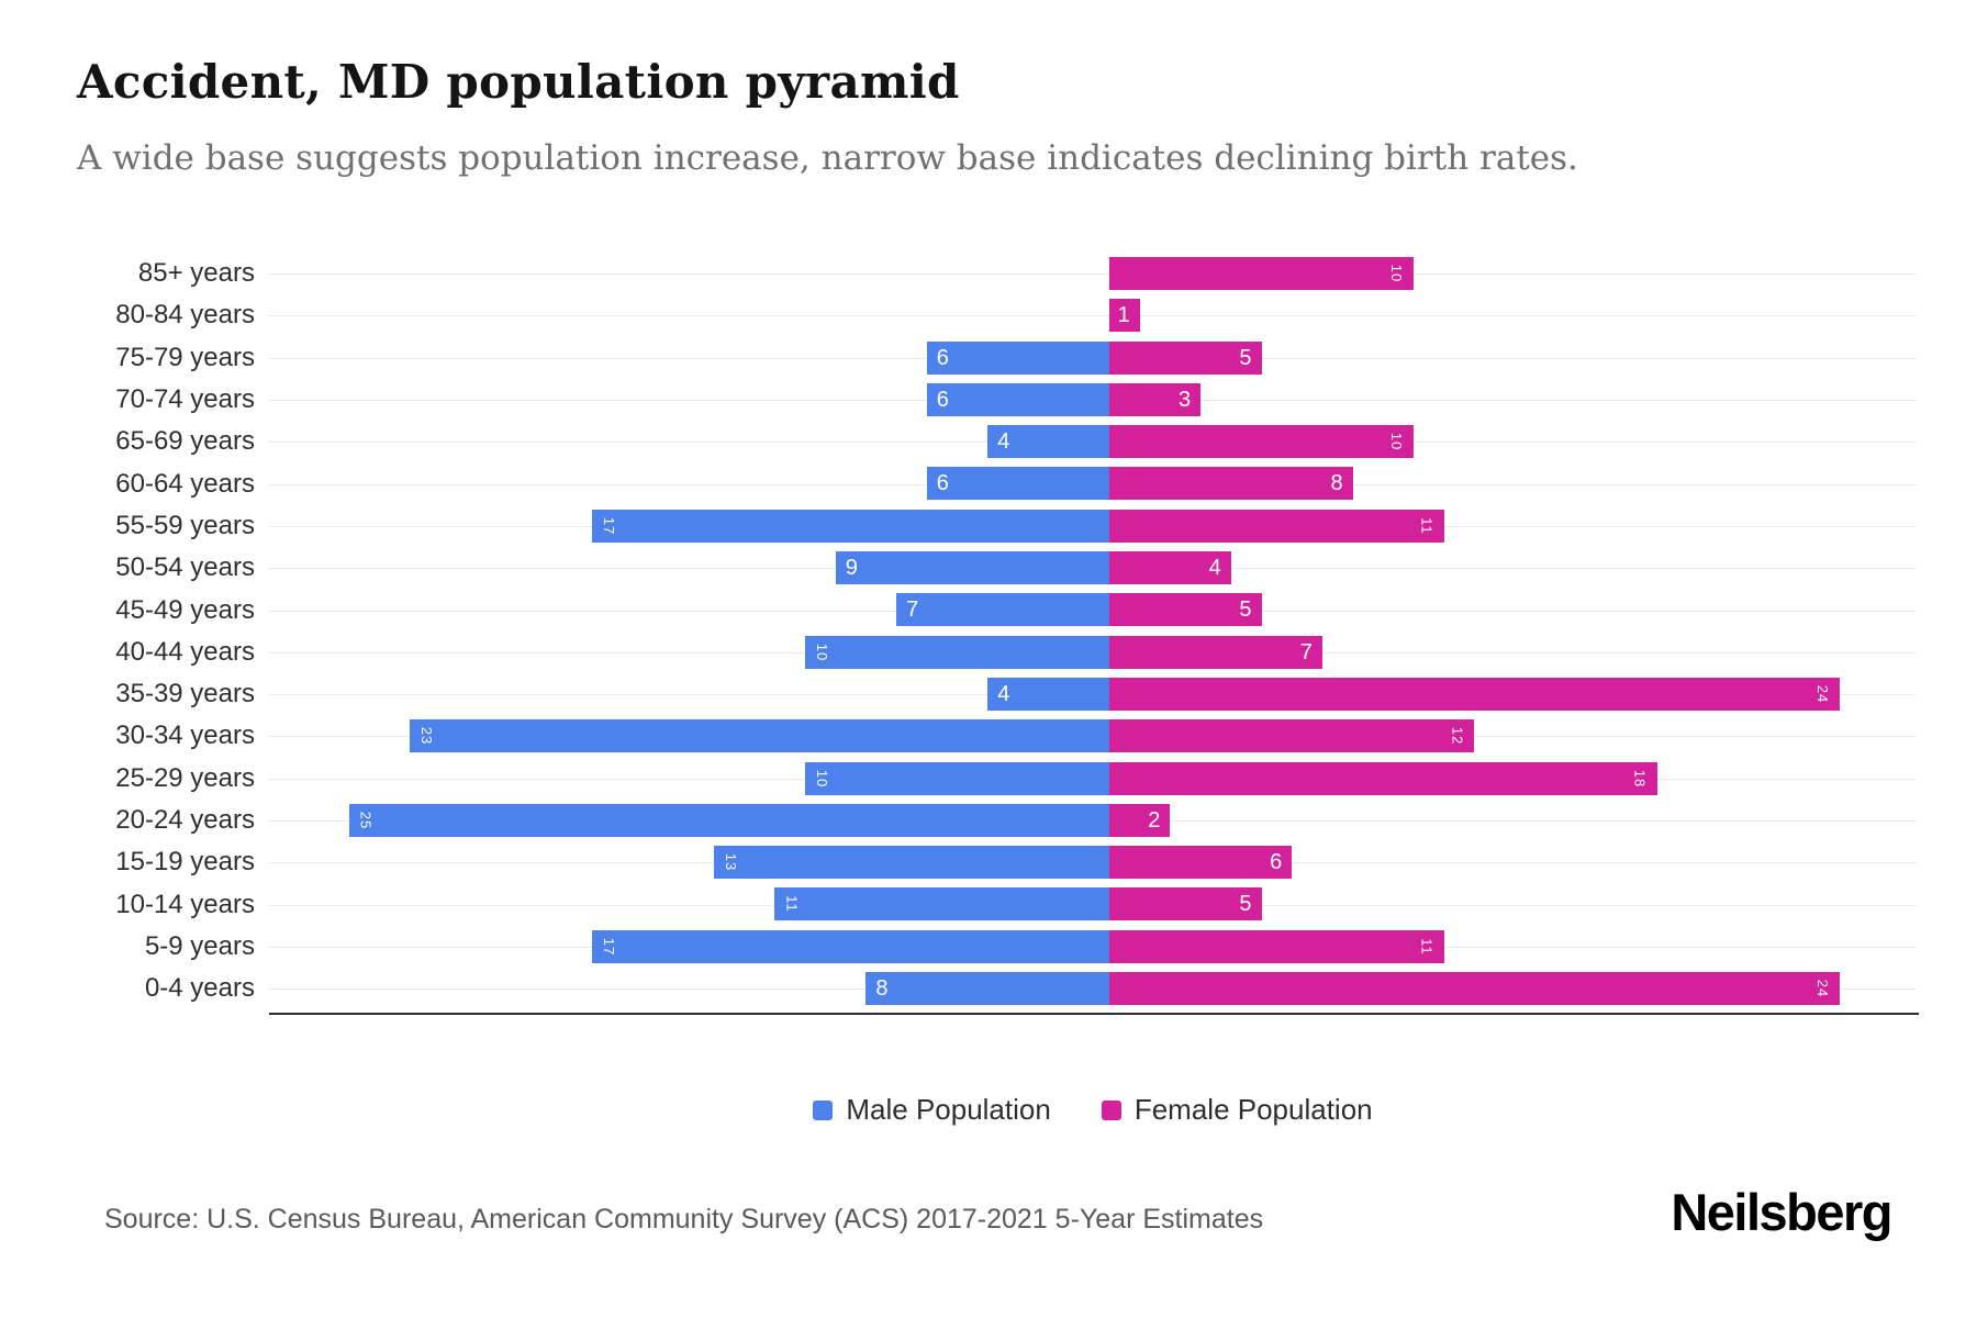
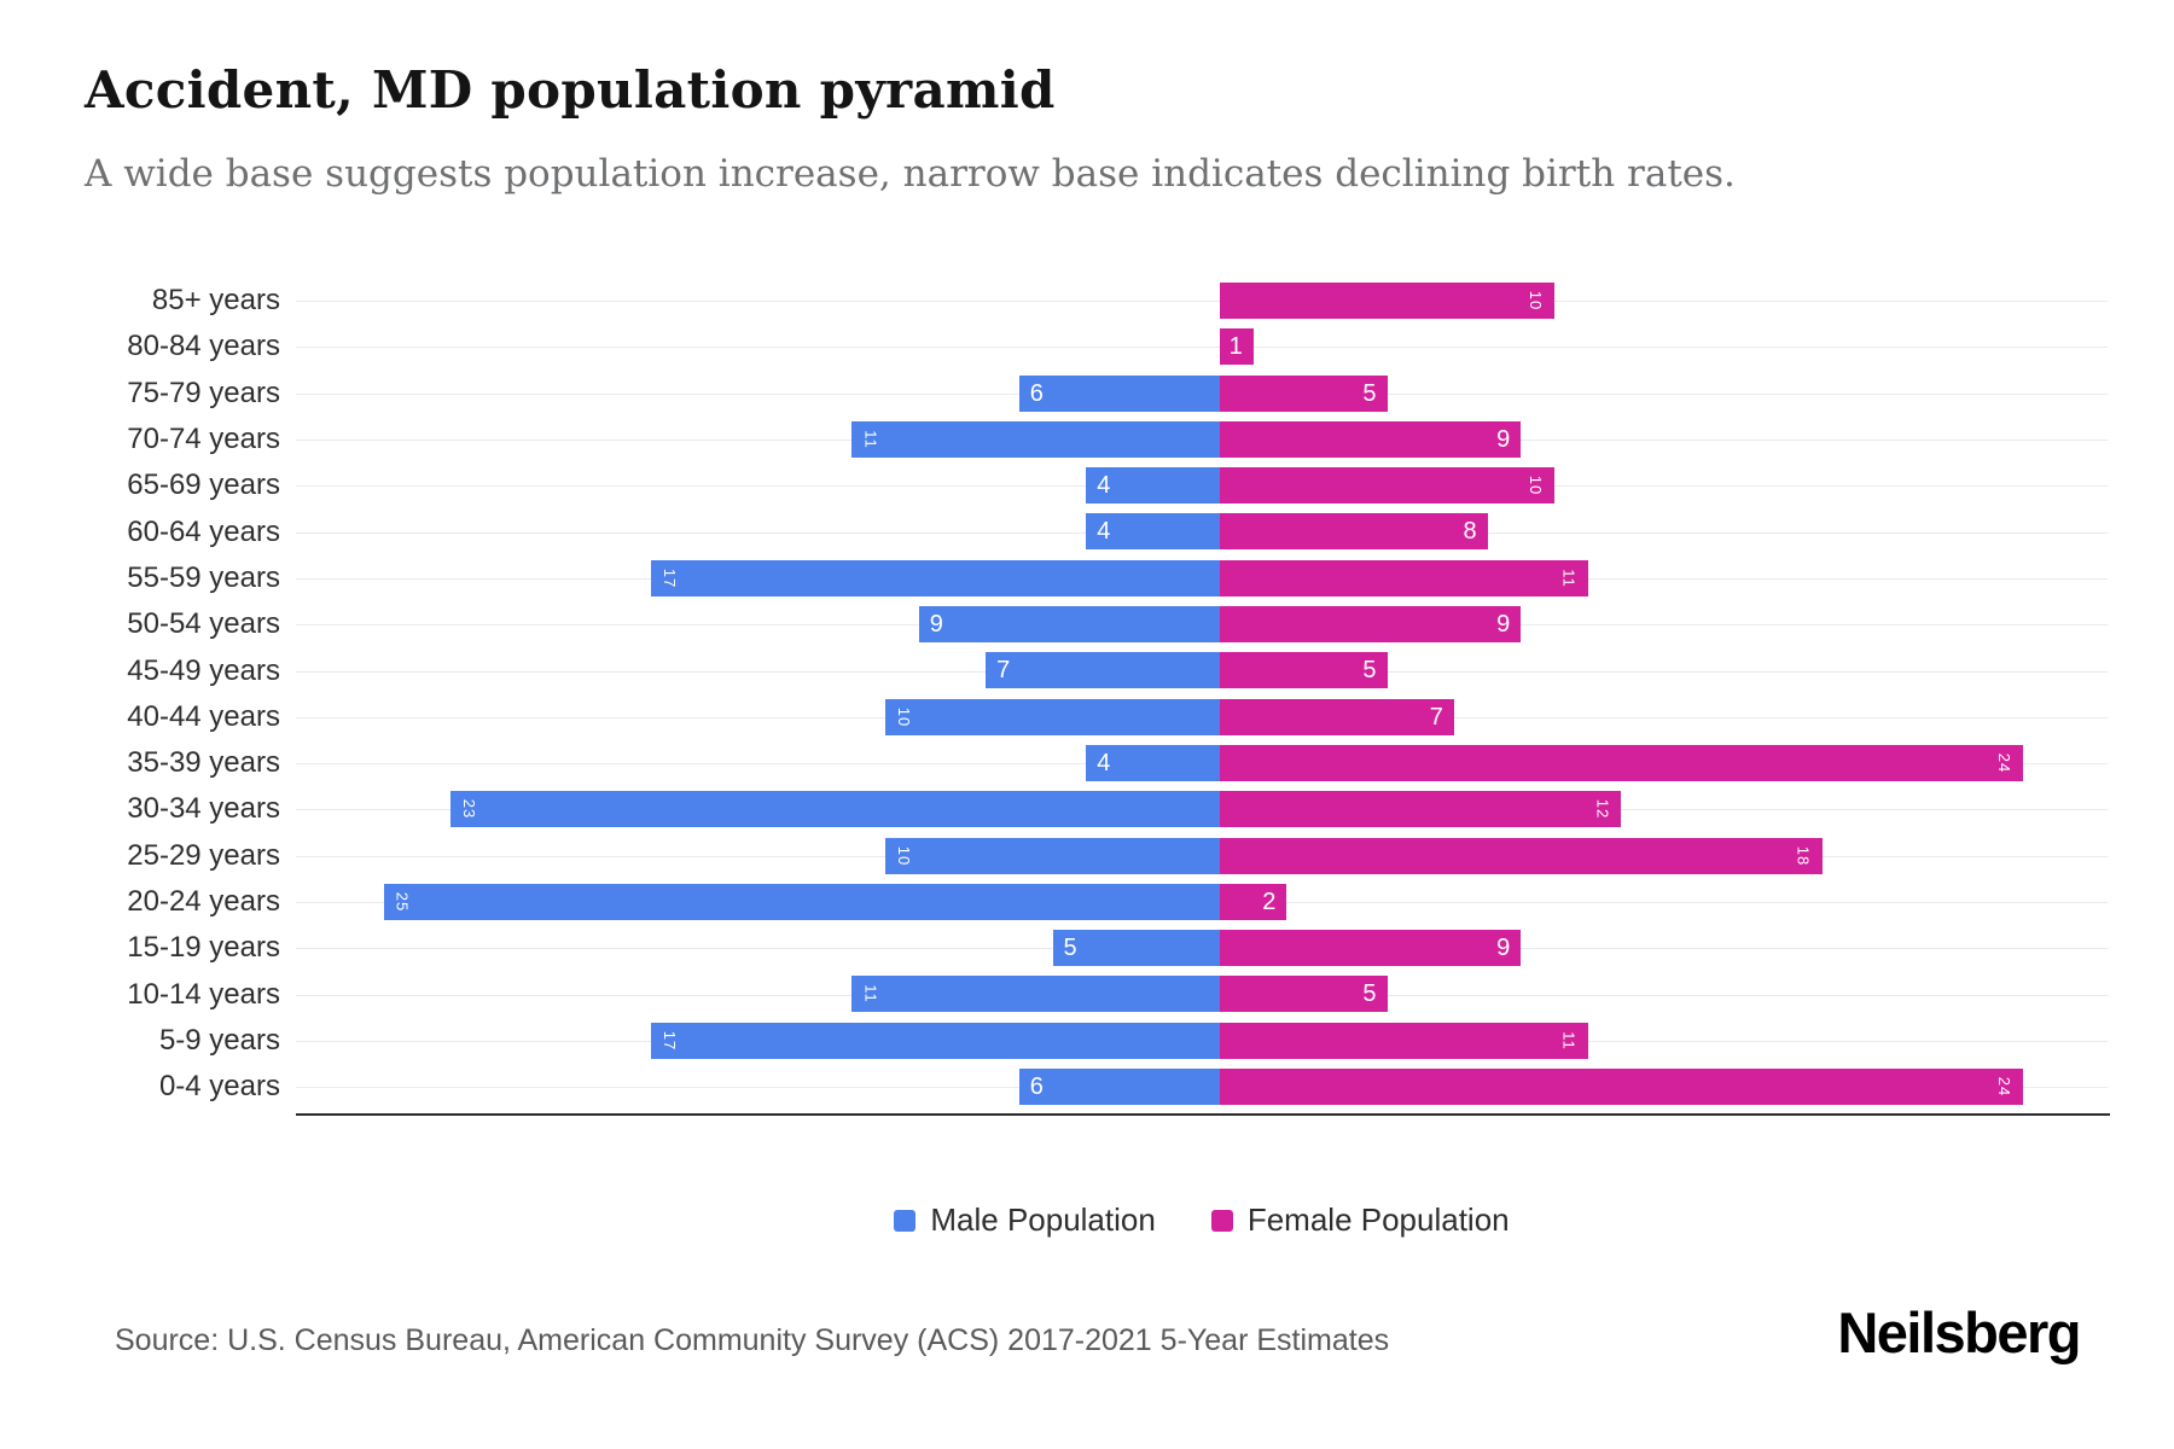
Male Population/70-74 years: 6 -> 11
Female Population/70-74 years: 3 -> 9
Male Population/60-64 years: 6 -> 4
Female Population/50-54 years: 4 -> 9
Male Population/15-19 years: 13 -> 5
Female Population/15-19 years: 6 -> 9
Male Population/0-4 years: 8 -> 6
